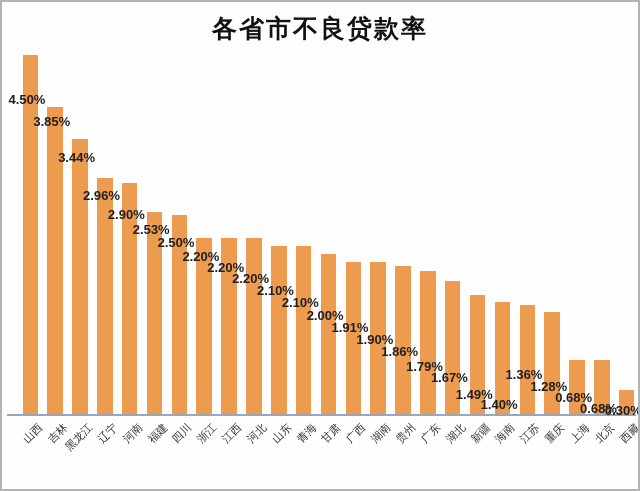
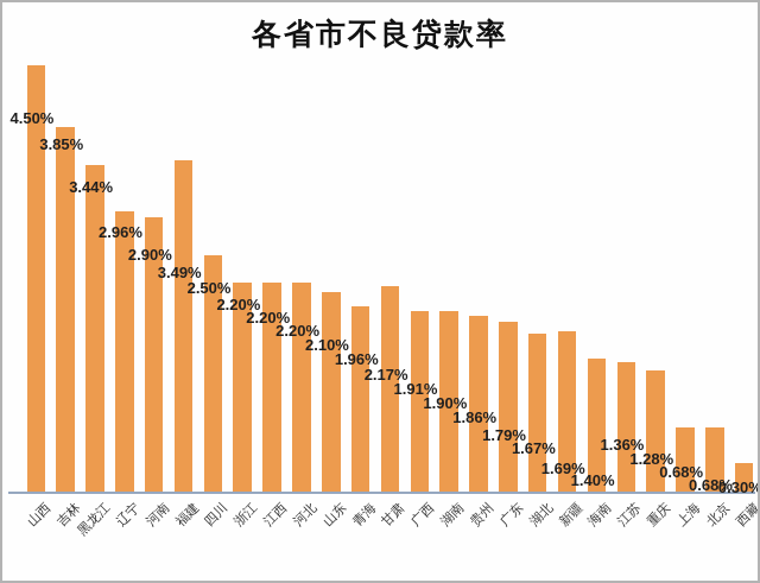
福建: 2.53% -> 3.49%
青海: 2.10% -> 1.96%
甘肃: 2.00% -> 2.17%
新疆: 1.49% -> 1.69%
